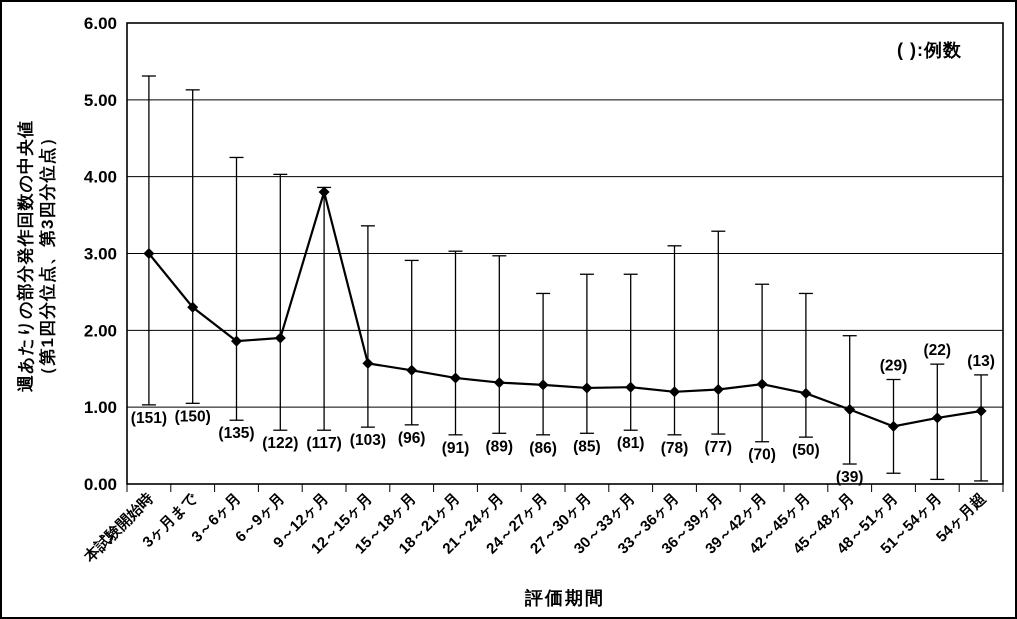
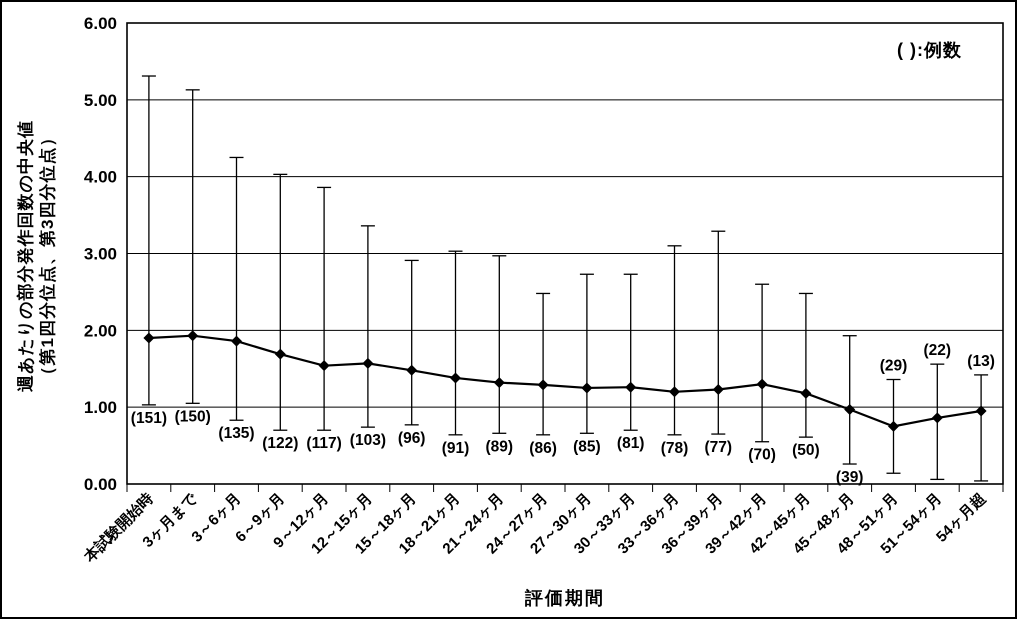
週あたりの部分発作回数の中央値/本試験開始時: 3.0 -> 1.9
週あたりの部分発作回数の中央値/3ヶ月まで: 2.3 -> 1.9
週あたりの部分発作回数の中央値/6～9ヶ月: 1.9 -> 1.7
週あたりの部分発作回数の中央値/9～12ヶ月: 3.8 -> 1.5
